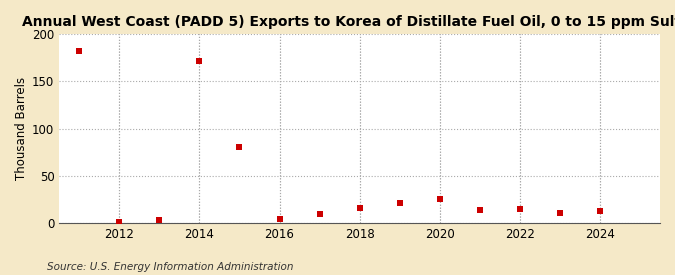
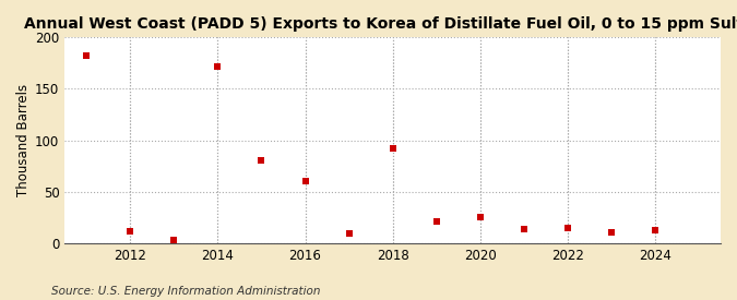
2012: 1 -> 12
2016: 4 -> 60
2018: 16 -> 92
